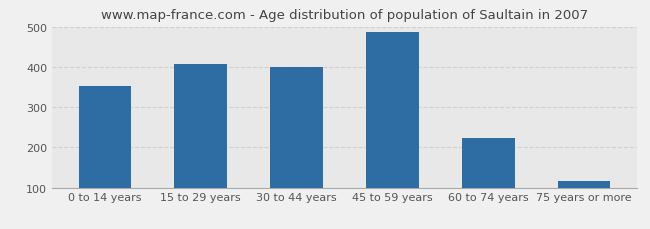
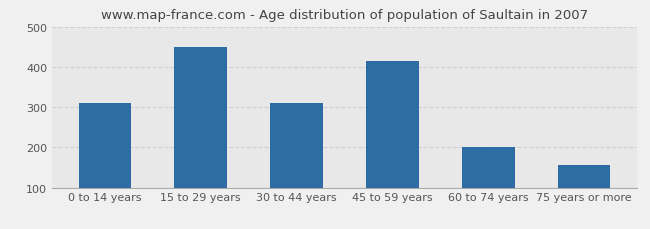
0 to 14 years: 352 -> 310
15 to 29 years: 406 -> 450
30 to 44 years: 400 -> 310
45 to 59 years: 487 -> 415
60 to 74 years: 224 -> 200
75 years or more: 117 -> 155
